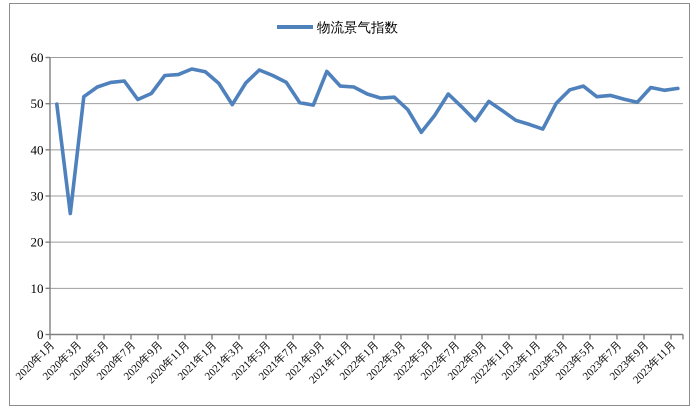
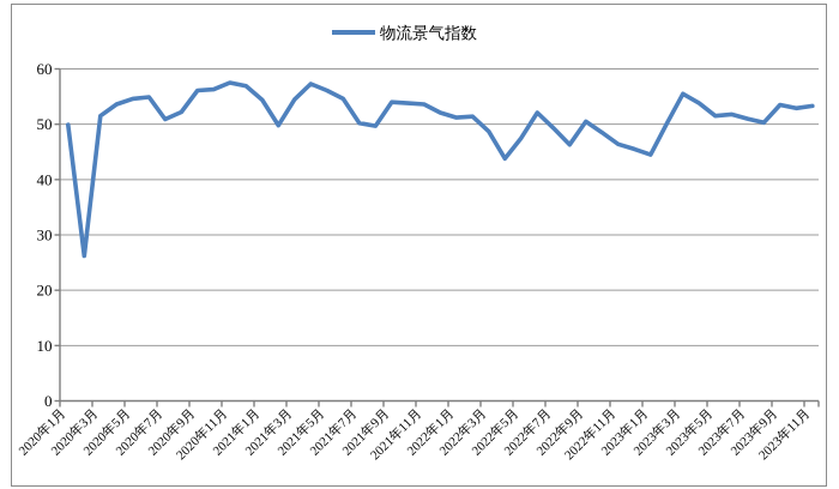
2021年9月: 57 -> 54
2023年3月: 53 -> 56
